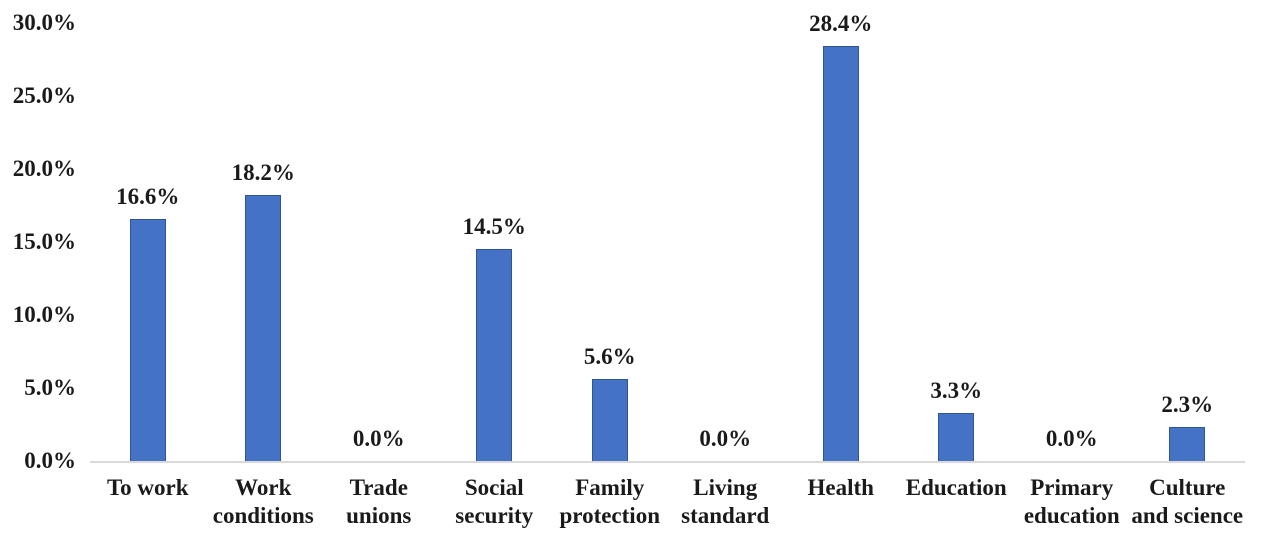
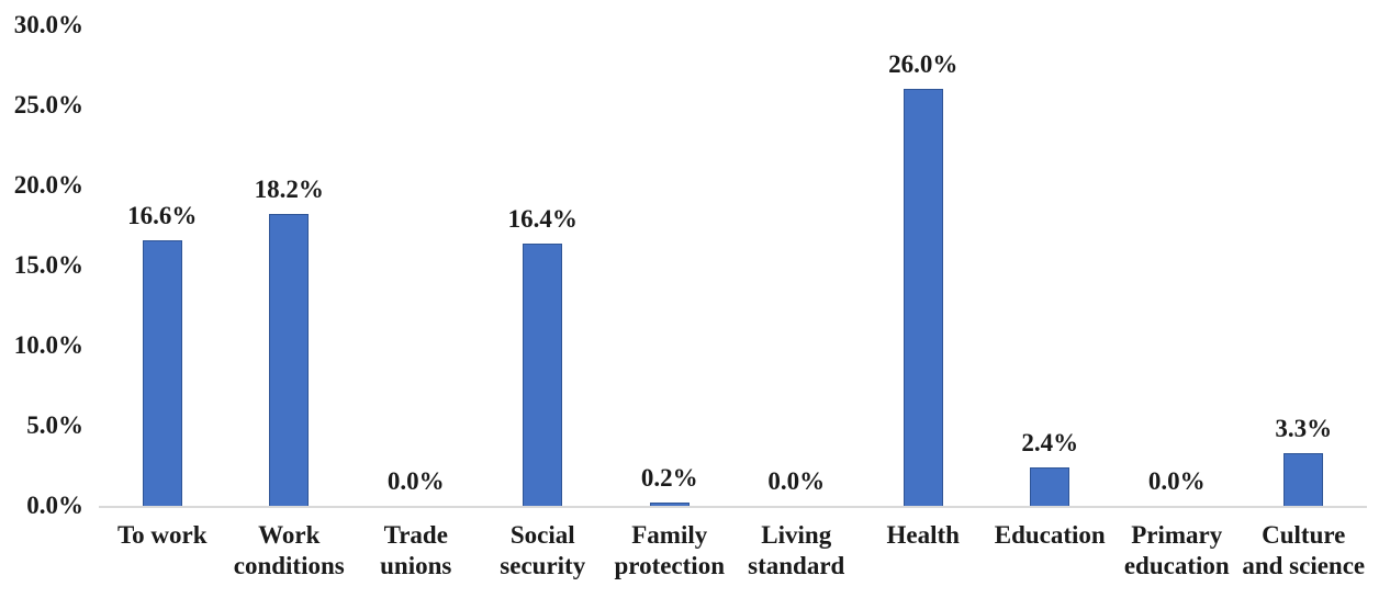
Social security: 14.5% -> 16.4%
Family protection: 5.6% -> 0.2%
Health: 28.4% -> 26.0%
Education: 3.3% -> 2.4%
Culture and science: 2.3% -> 3.3%
